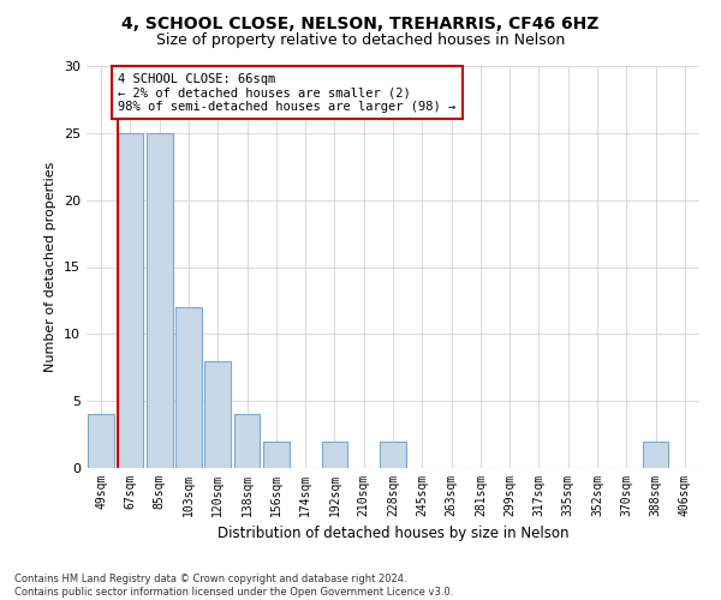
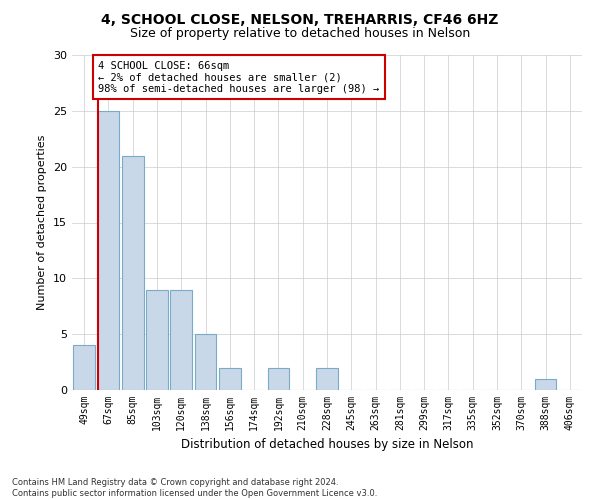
85sqm: 25 -> 21
103sqm: 12 -> 9
120sqm: 8 -> 9
138sqm: 4 -> 5
388sqm: 2 -> 1
